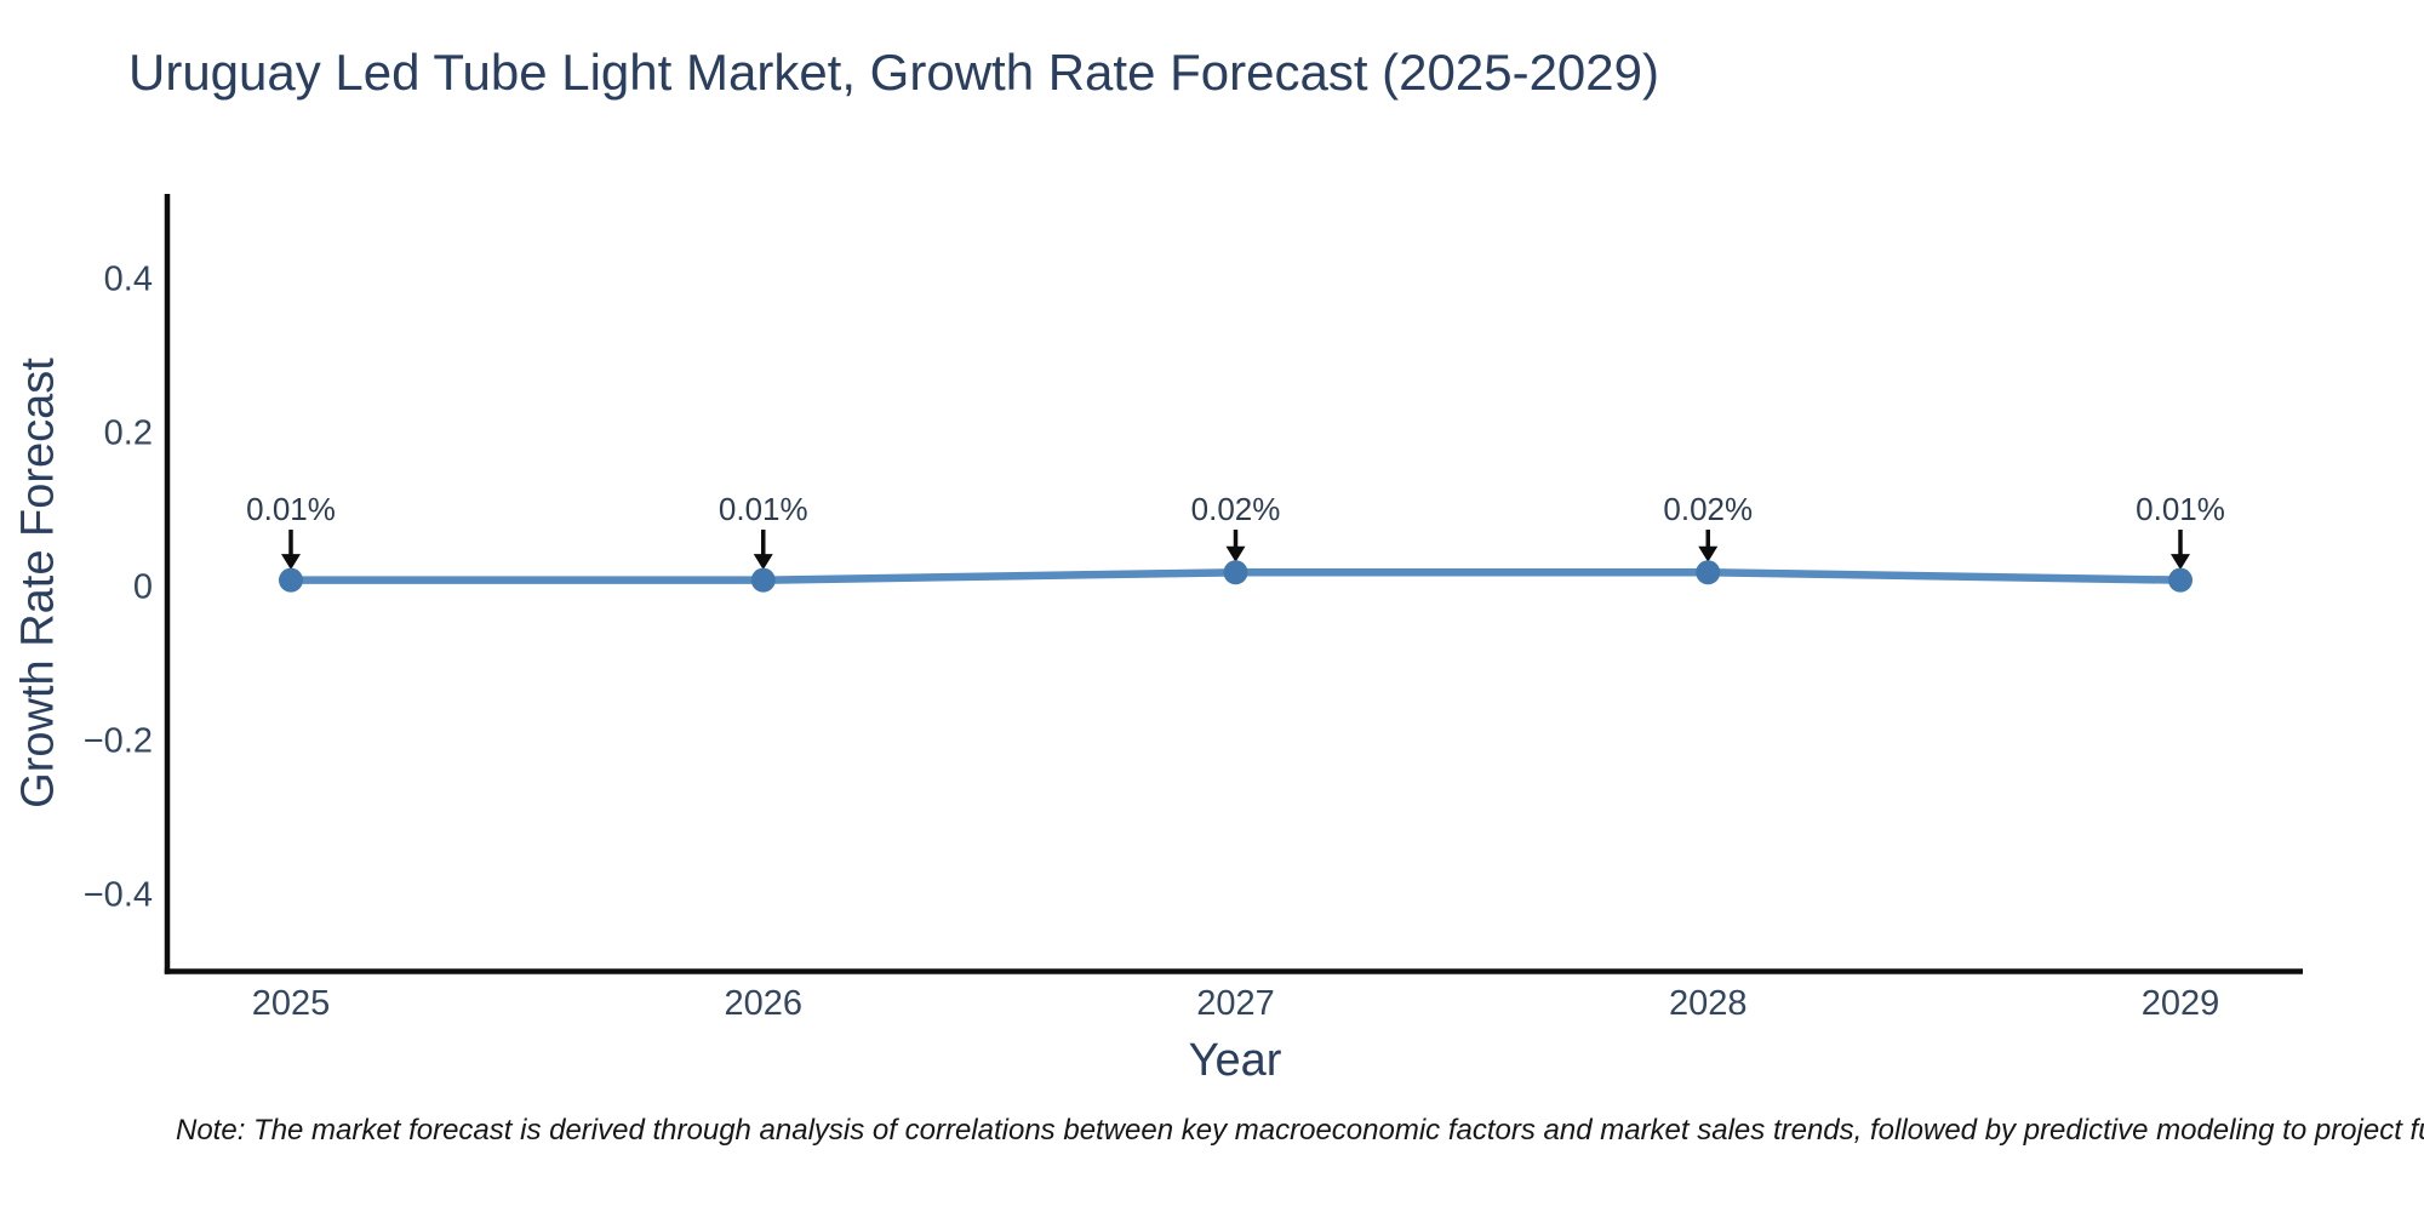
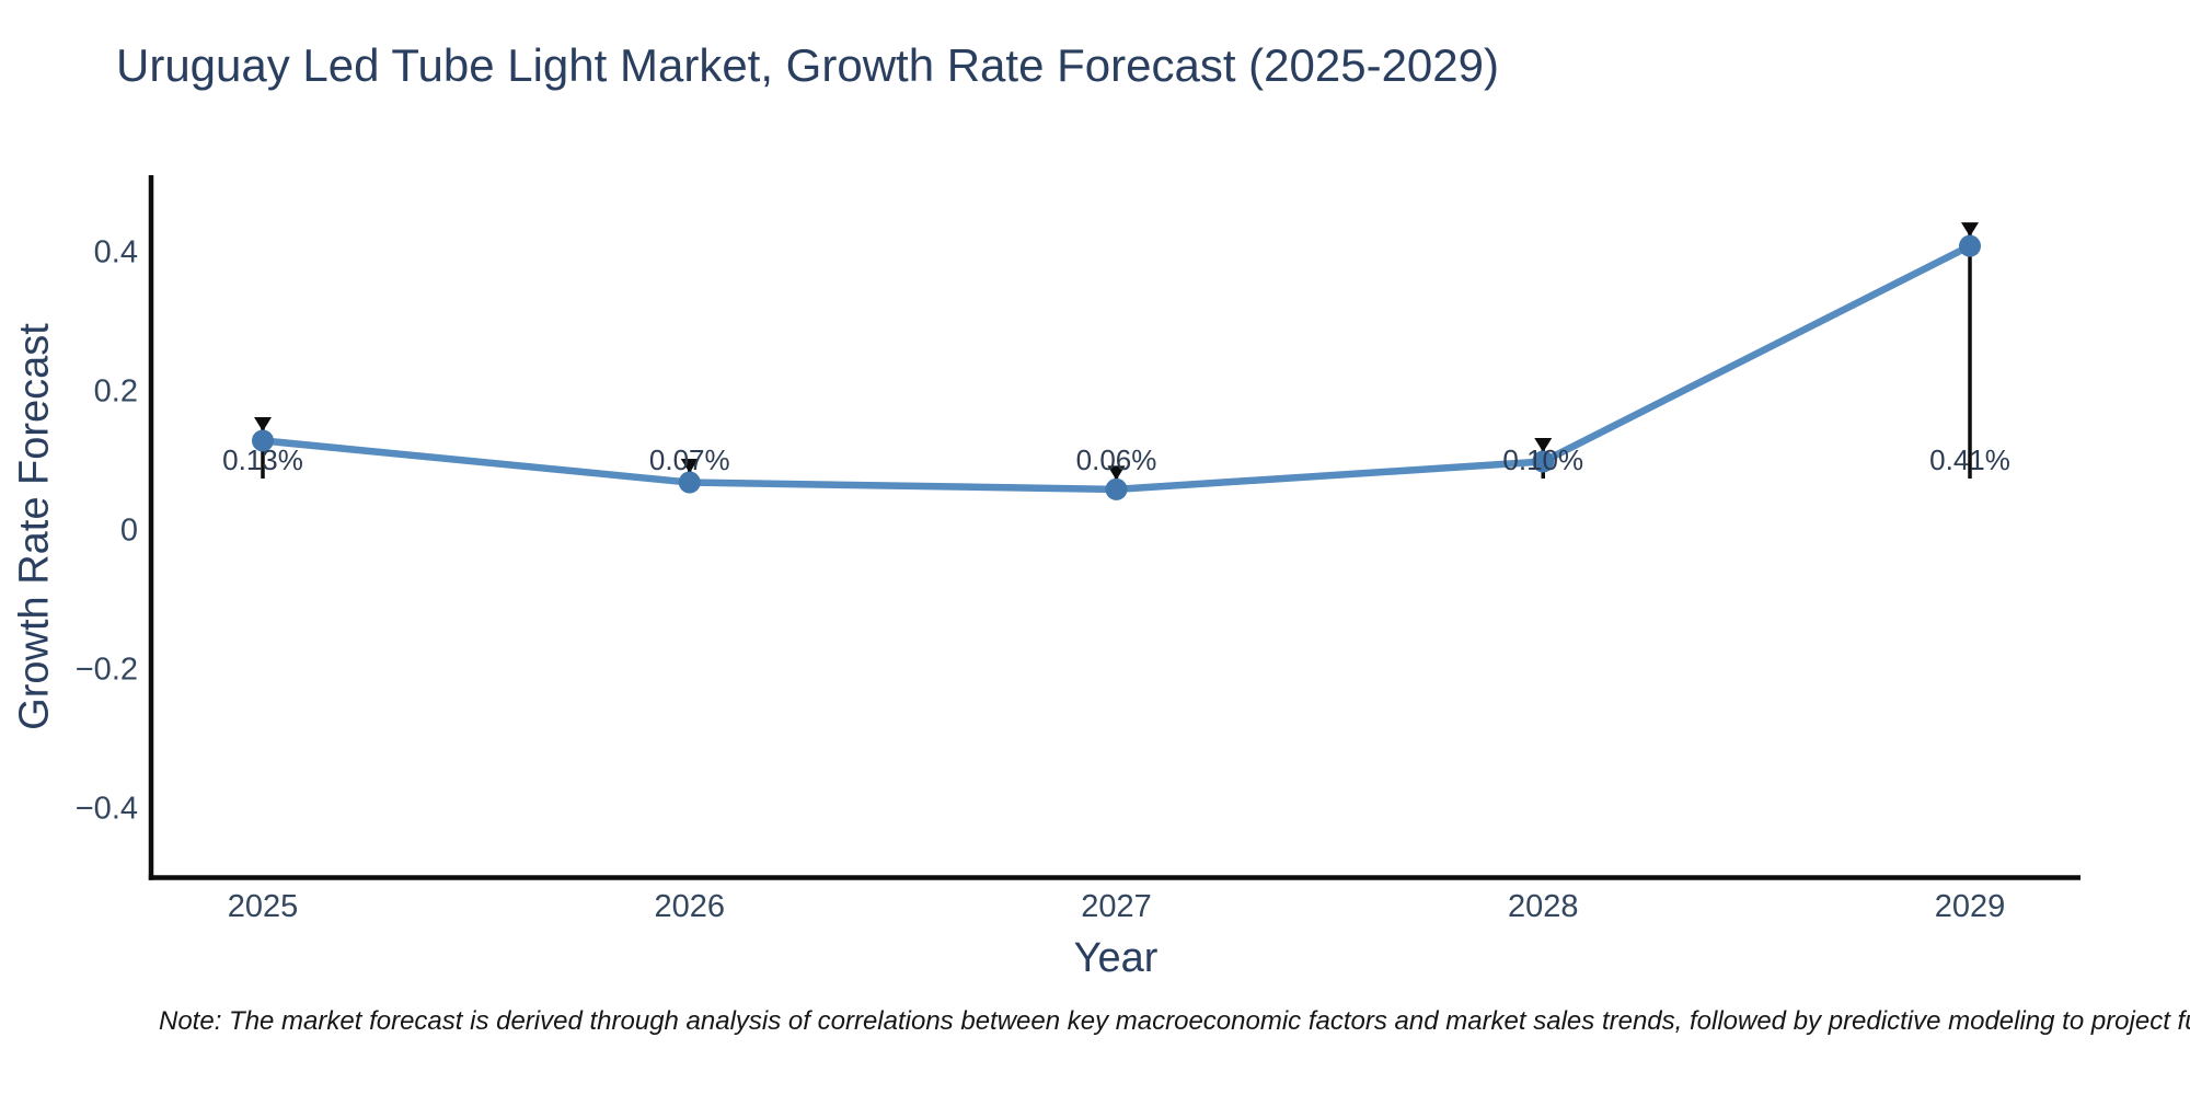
2025: 0.01% -> 0.13%
2026: 0.01% -> 0.07%
2027: 0.02% -> 0.06%
2028: 0.02% -> 0.10%
2029: 0.01% -> 0.41%
